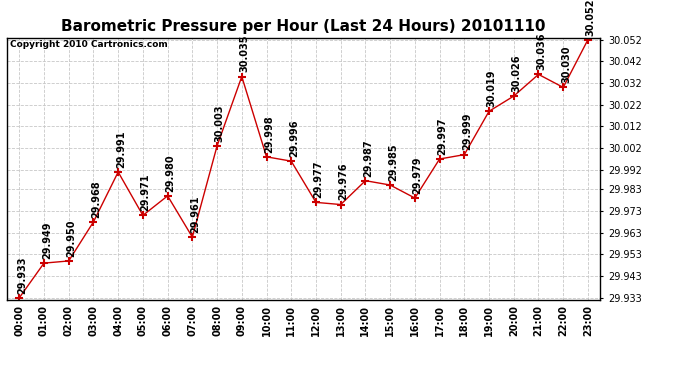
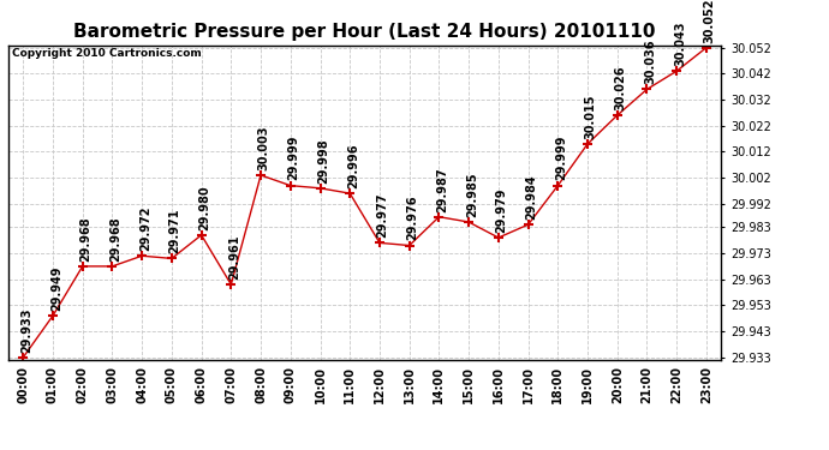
02:00: 29.950 -> 29.968
04:00: 29.991 -> 29.972
09:00: 30.035 -> 29.999
17:00: 29.997 -> 29.984
19:00: 30.019 -> 30.015
22:00: 30.030 -> 30.043
